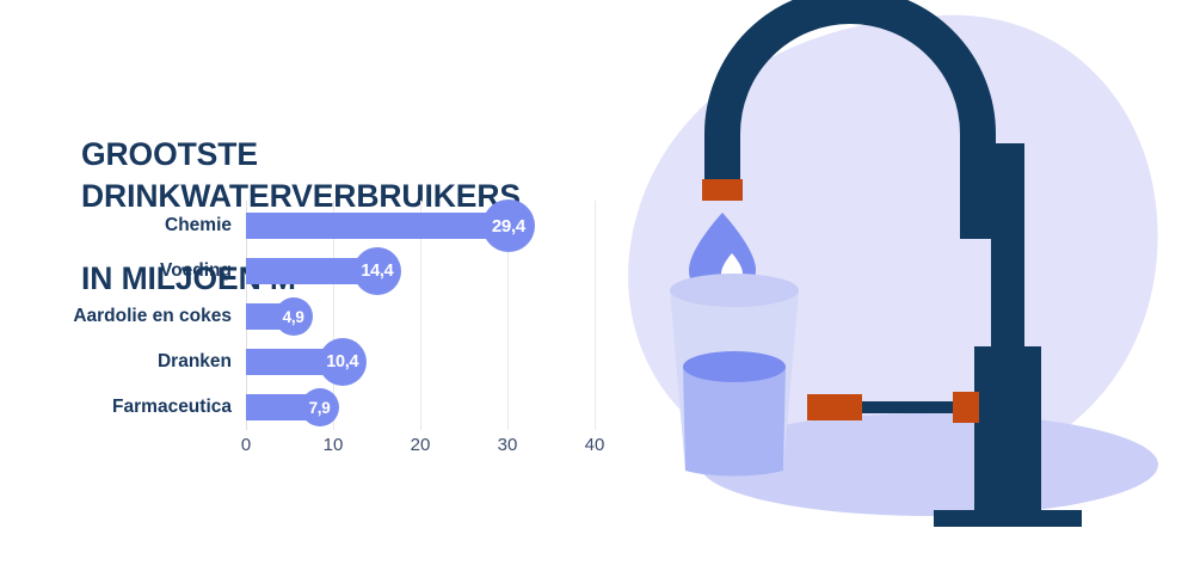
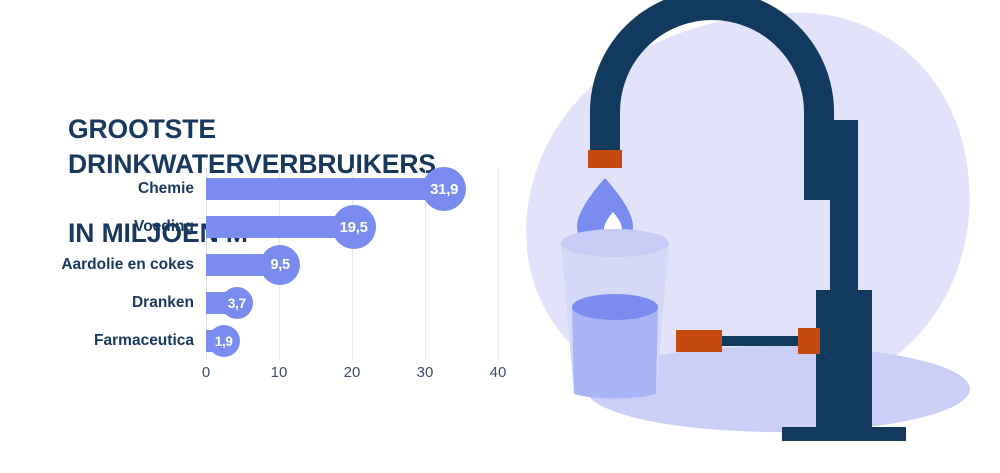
Chemie: 29,4 -> 31,9
Voeding: 14,4 -> 19,5
Aardolie en cokes: 4,9 -> 9,5
Dranken: 10,4 -> 3,7
Farmaceutica: 7,9 -> 1,9
